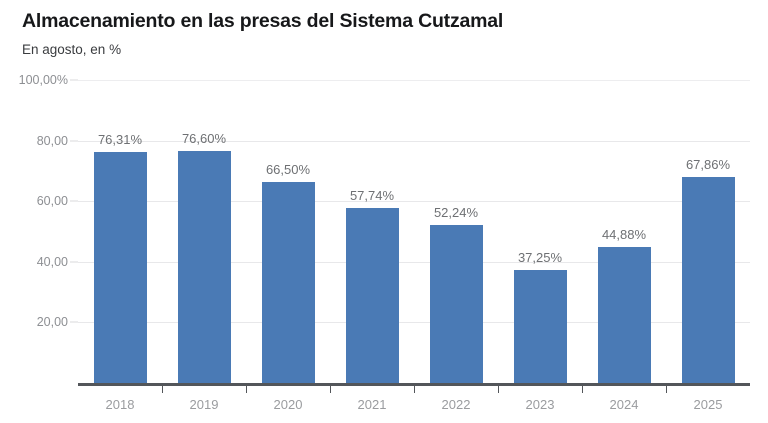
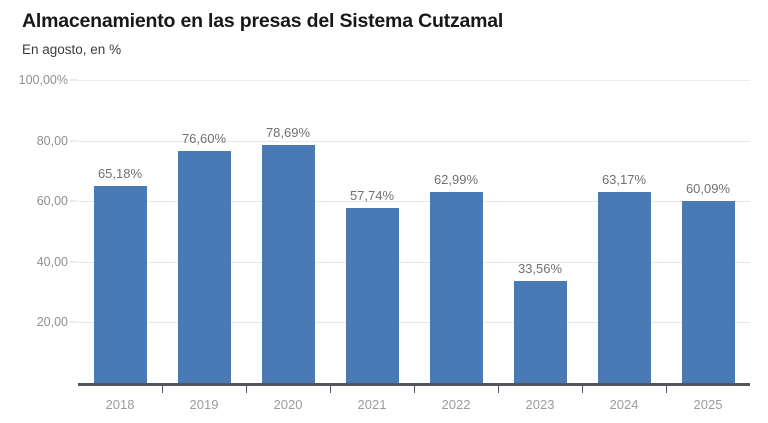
2018: 76,31% -> 65,18%
2020: 66,50% -> 78,69%
2022: 52,24% -> 62,99%
2023: 37,25% -> 33,56%
2024: 44,88% -> 63,17%
2025: 67,86% -> 60,09%
